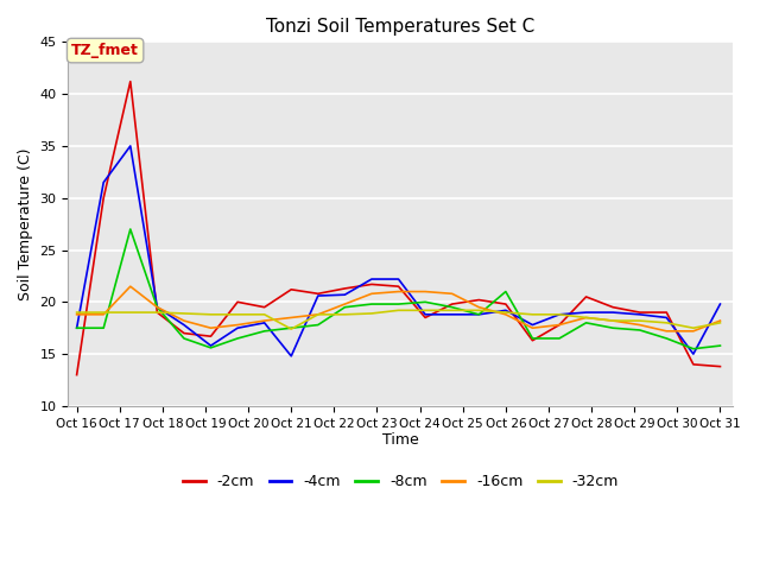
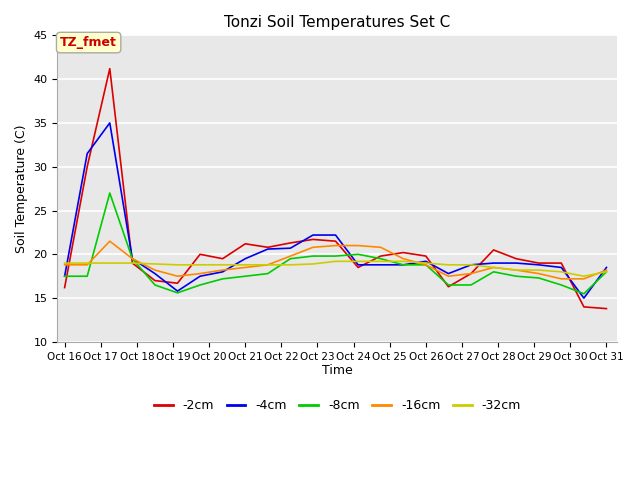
-2cm/Oct 16: 13.0 -> 16.2
-4cm/Oct 21: 14.8 -> 19.5
-32cm/Oct 21: 17.4 -> 18.8
-8cm/Oct 26: 21.0 -> 18.8
-4cm/Oct 31: 19.8 -> 18.5
-8cm/Oct 31: 15.8 -> 18.0
